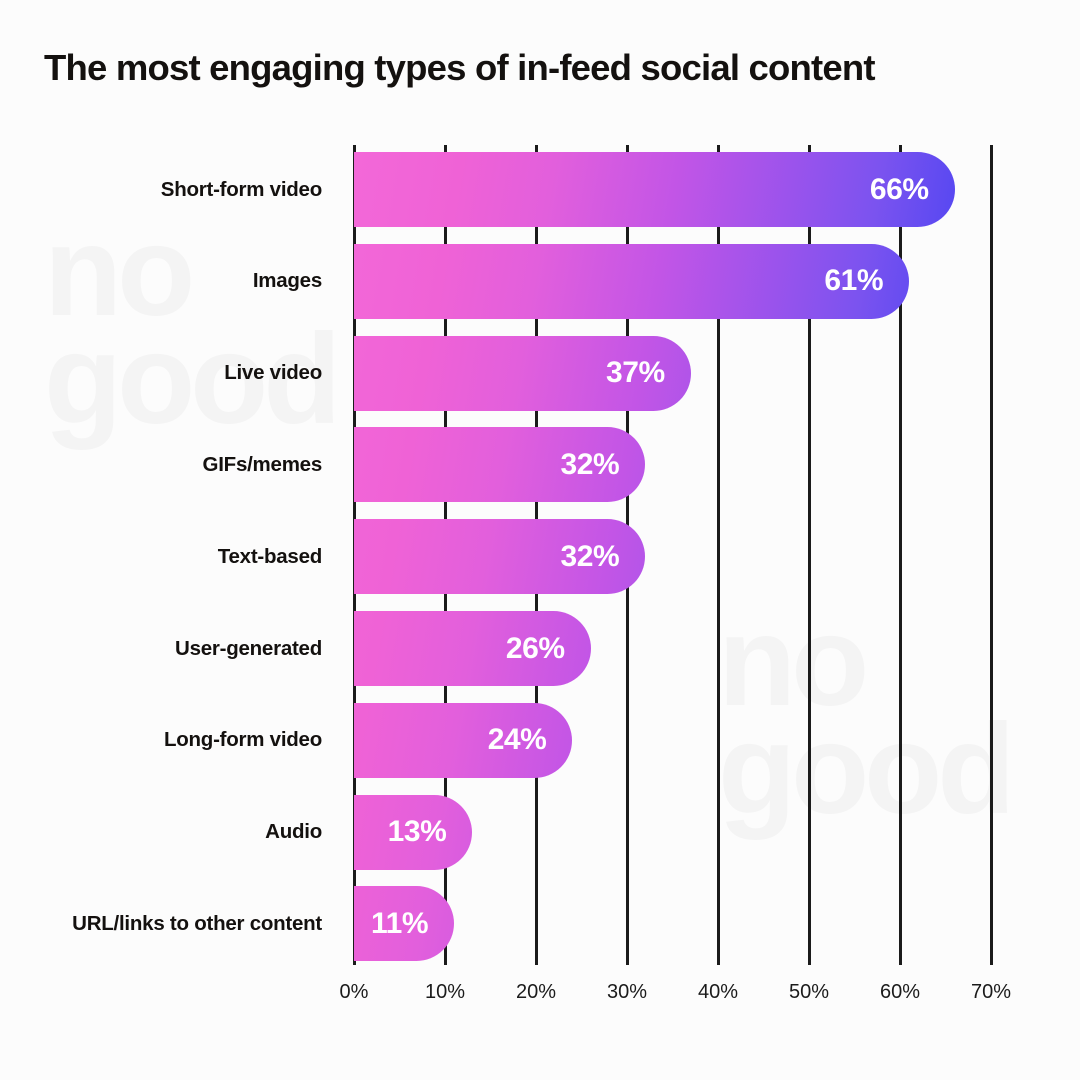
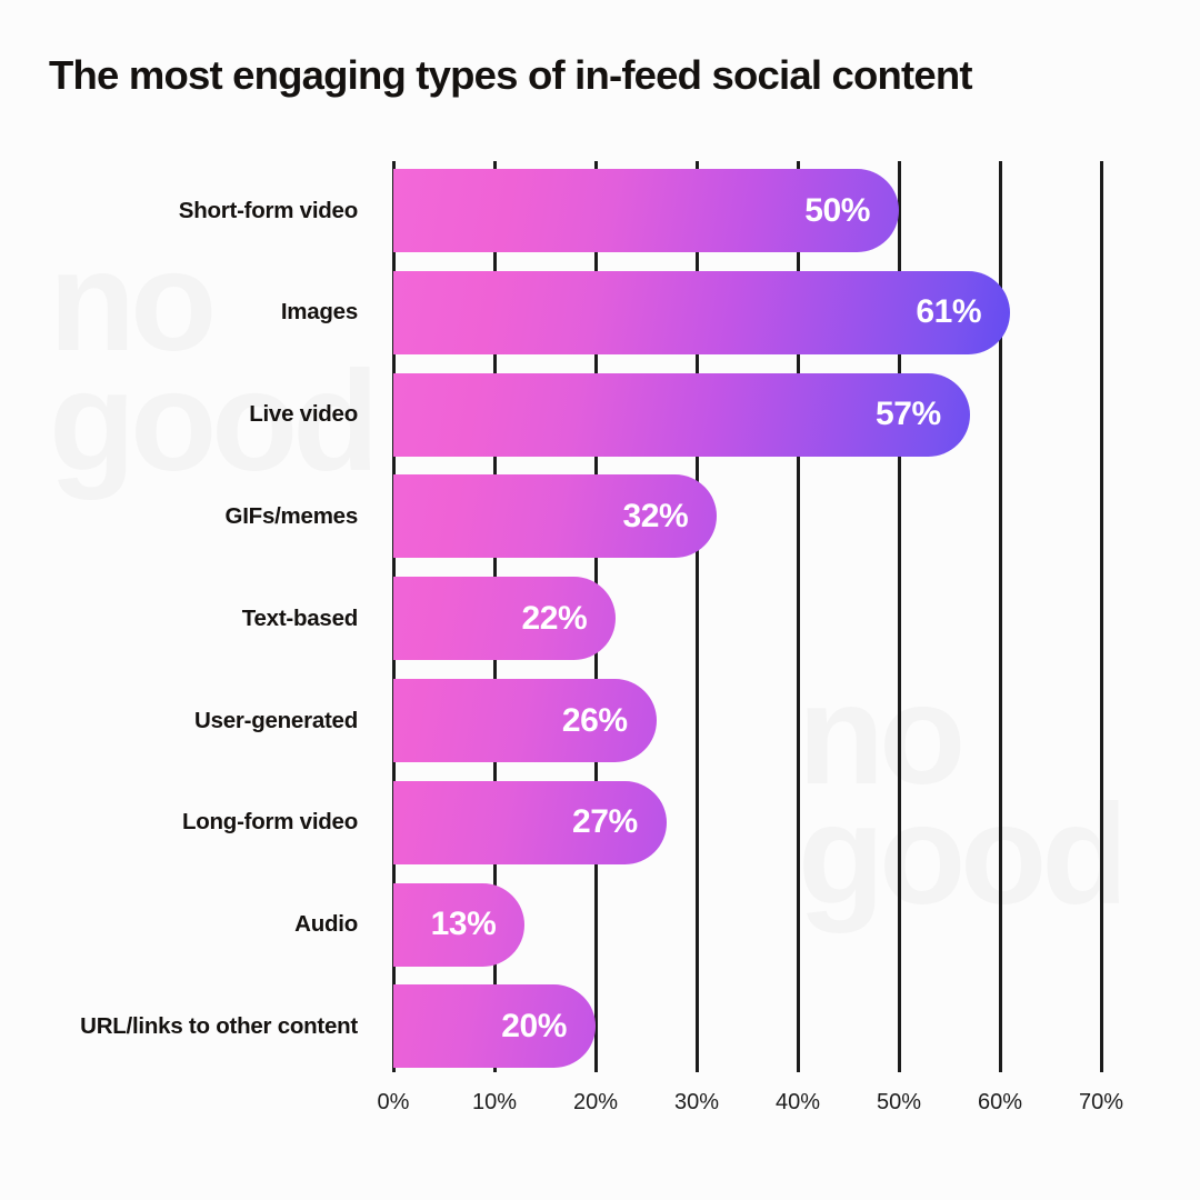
Short-form video: 66% -> 50%
Live video: 37% -> 57%
Text-based: 32% -> 22%
Long-form video: 24% -> 27%
URL/links to other content: 11% -> 20%
